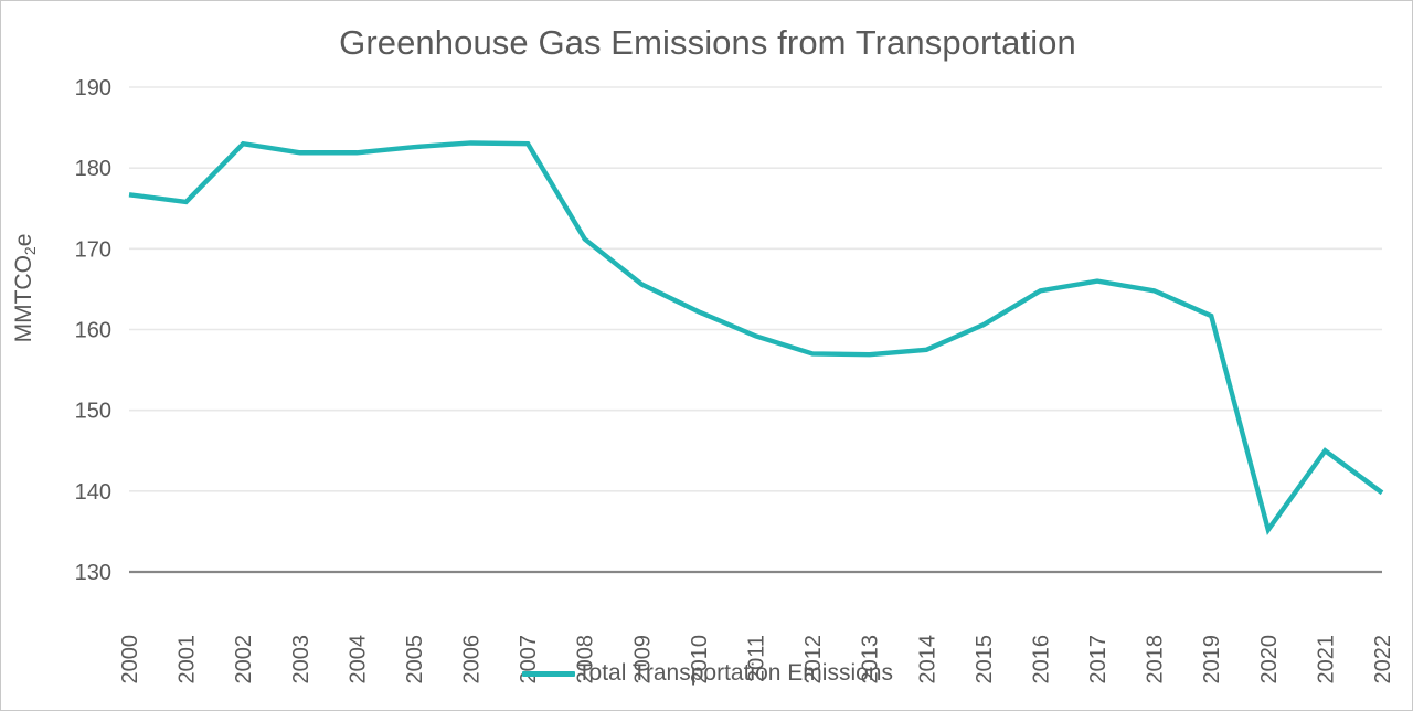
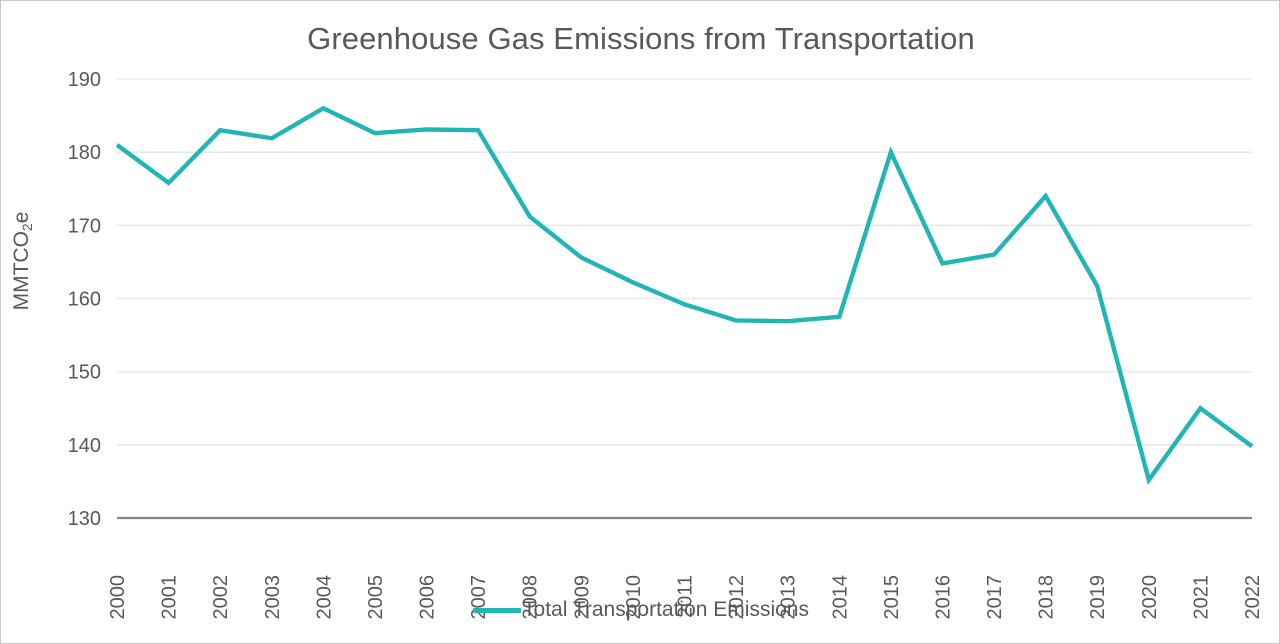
2000: 177 -> 181
2004: 182 -> 186
2015: 161 -> 180
2018: 165 -> 174
